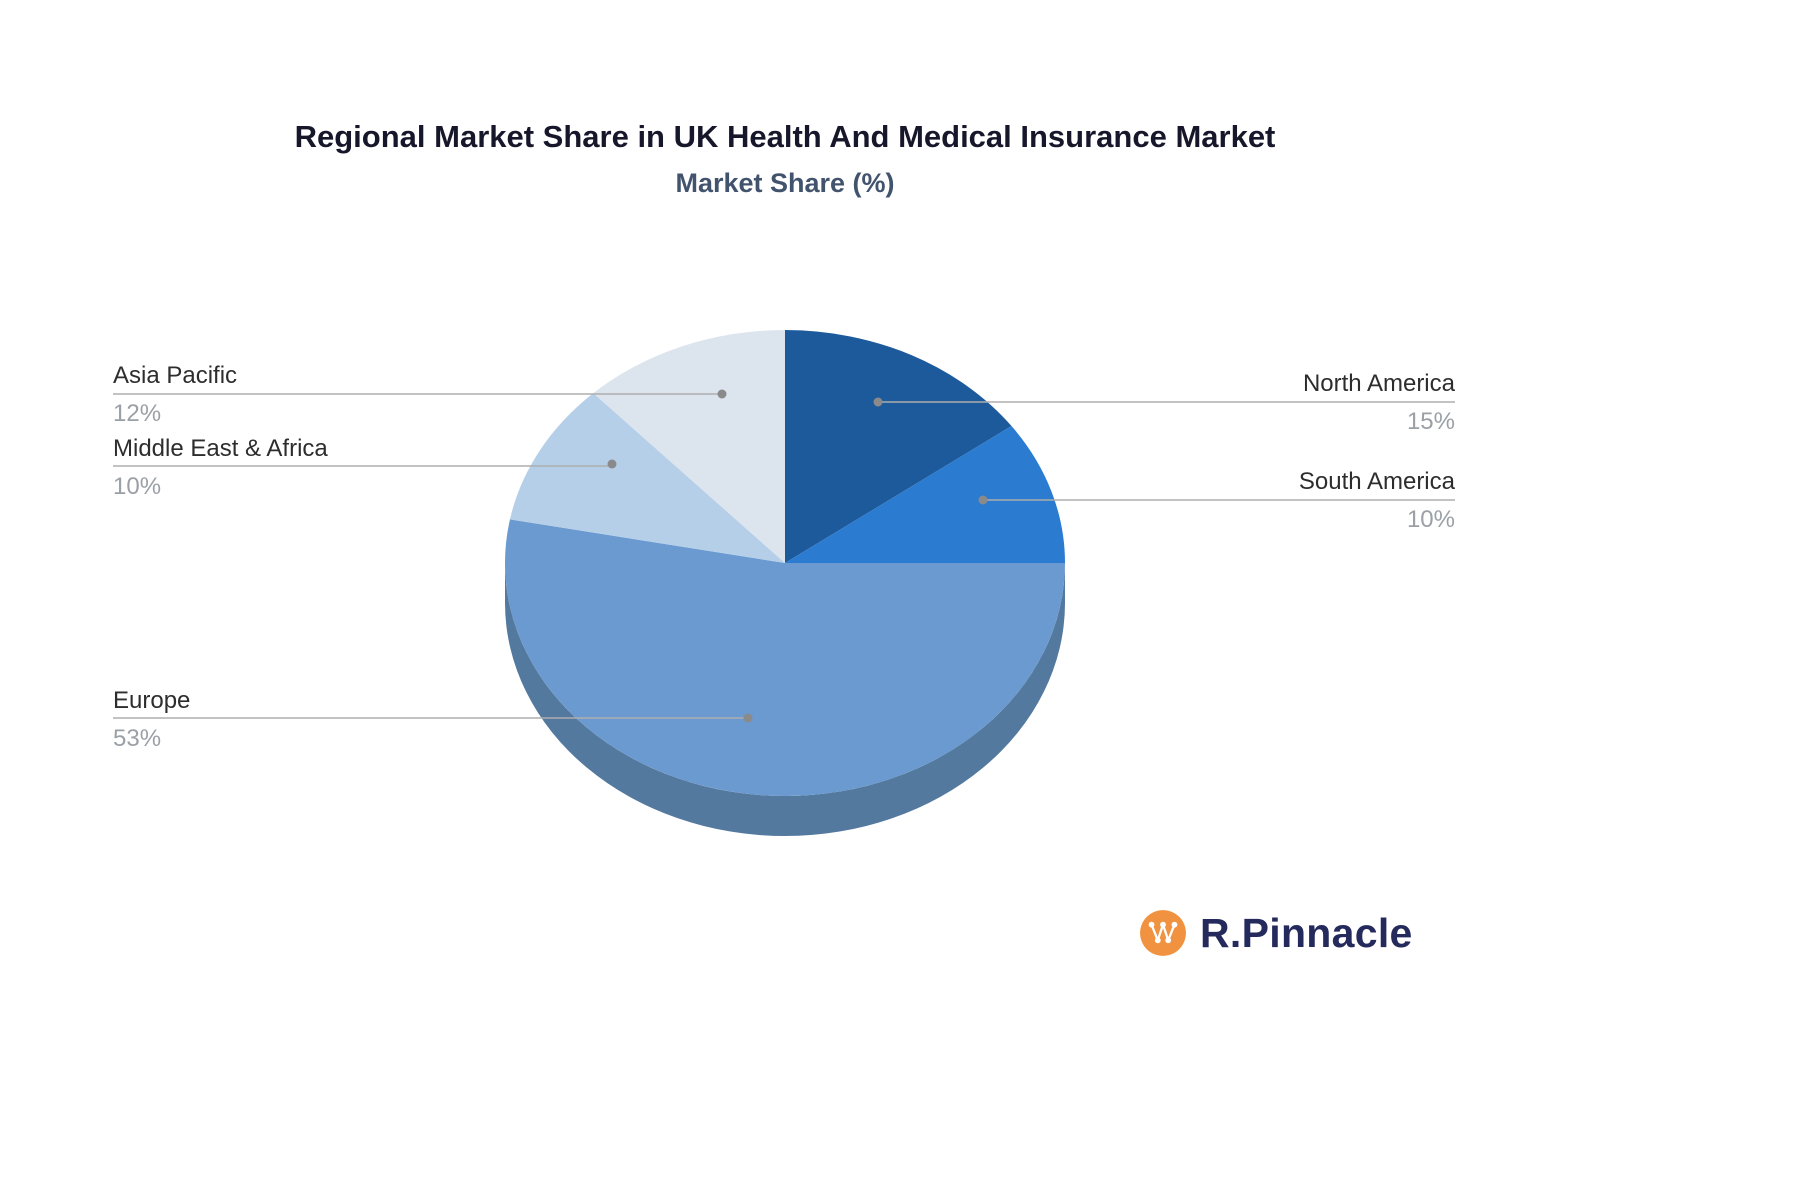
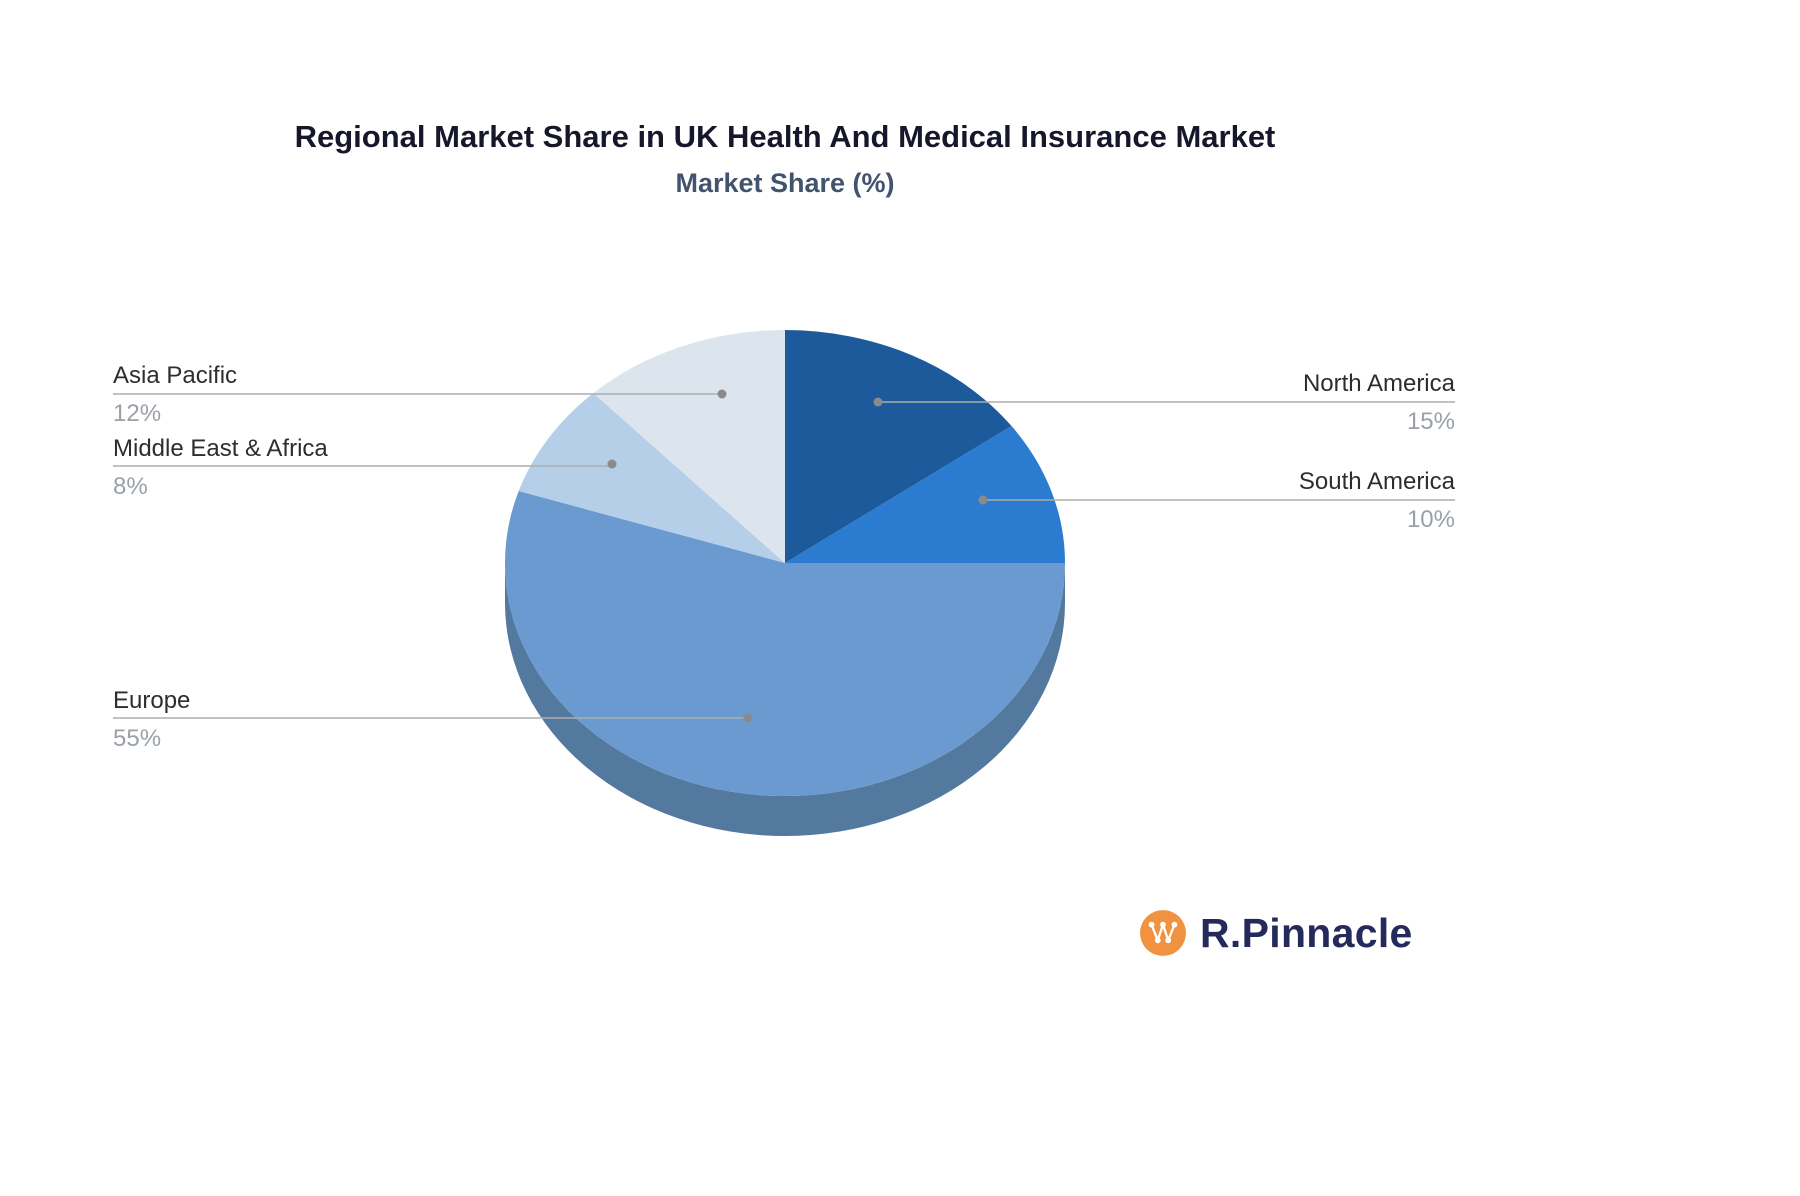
Europe: 53% -> 55%
Middle East & Africa: 10% -> 8%
